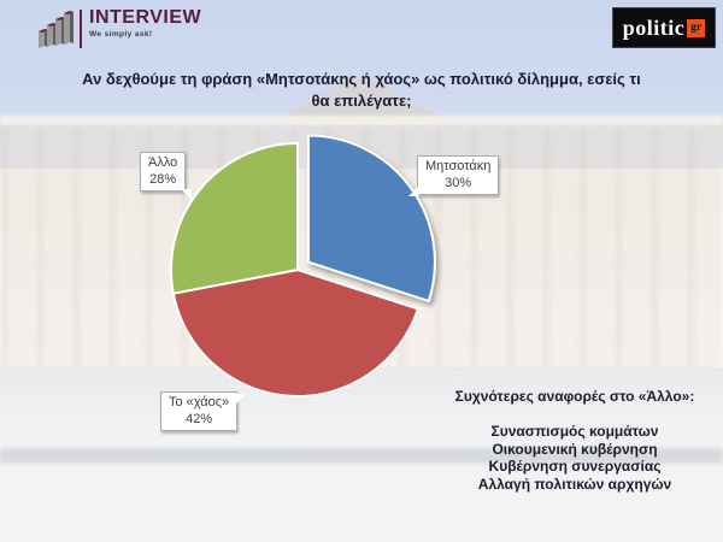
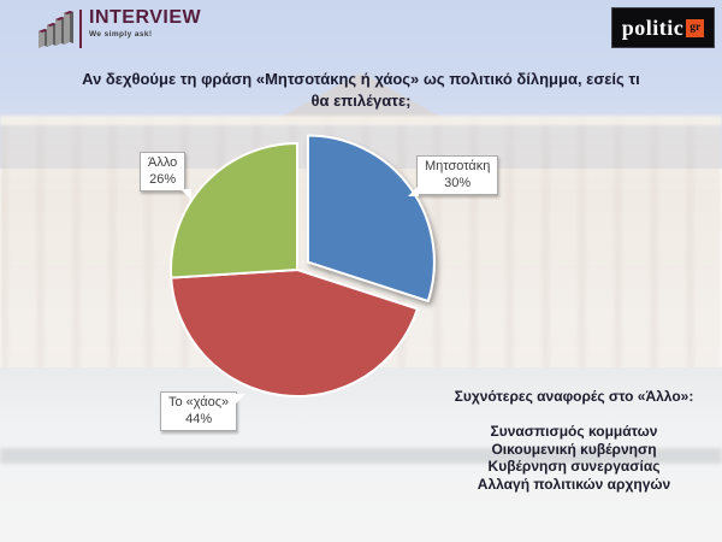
Το «χάος»: 42% -> 44%
Άλλο: 28% -> 26%
